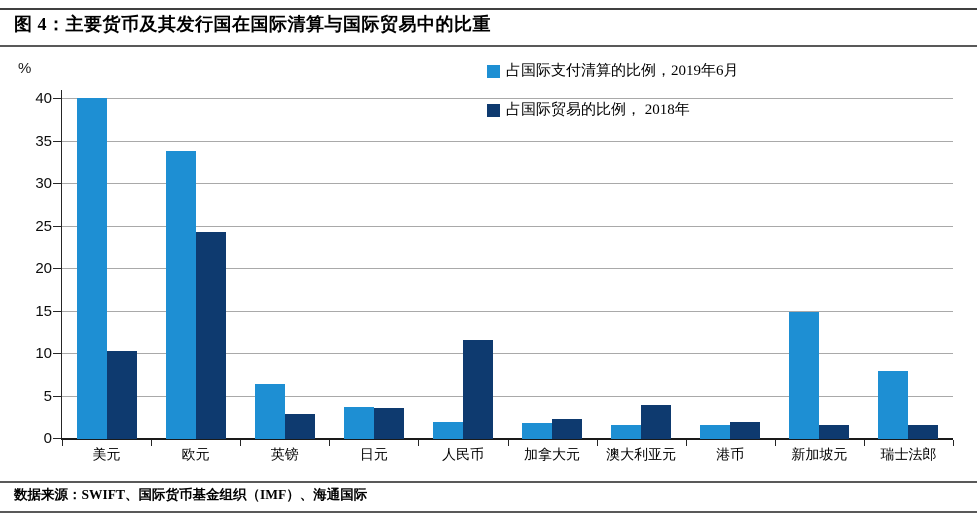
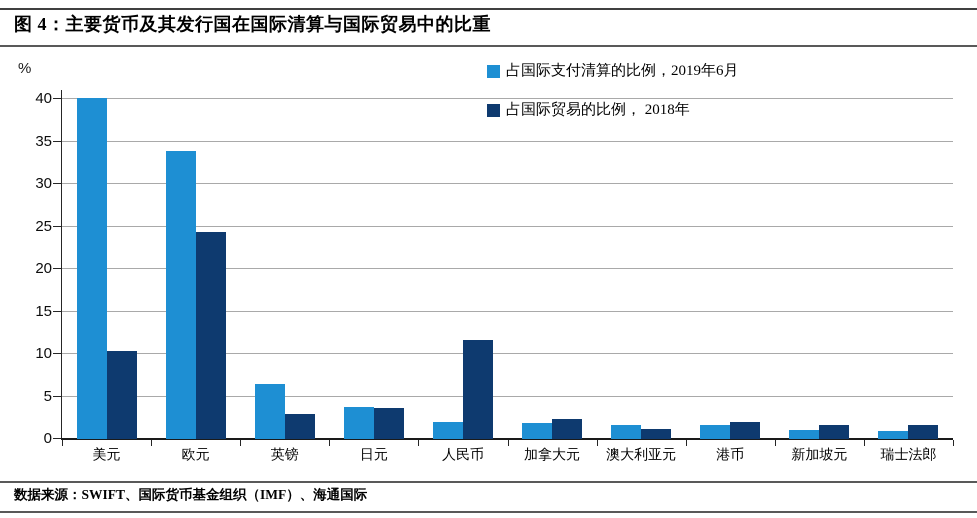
占国际贸易的比例， 2018年/澳大利亚元: 4 -> 1
占国际支付清算的比例，2019年6月/新加坡元: 15 -> 1
占国际支付清算的比例，2019年6月/瑞士法郎: 8 -> 1
